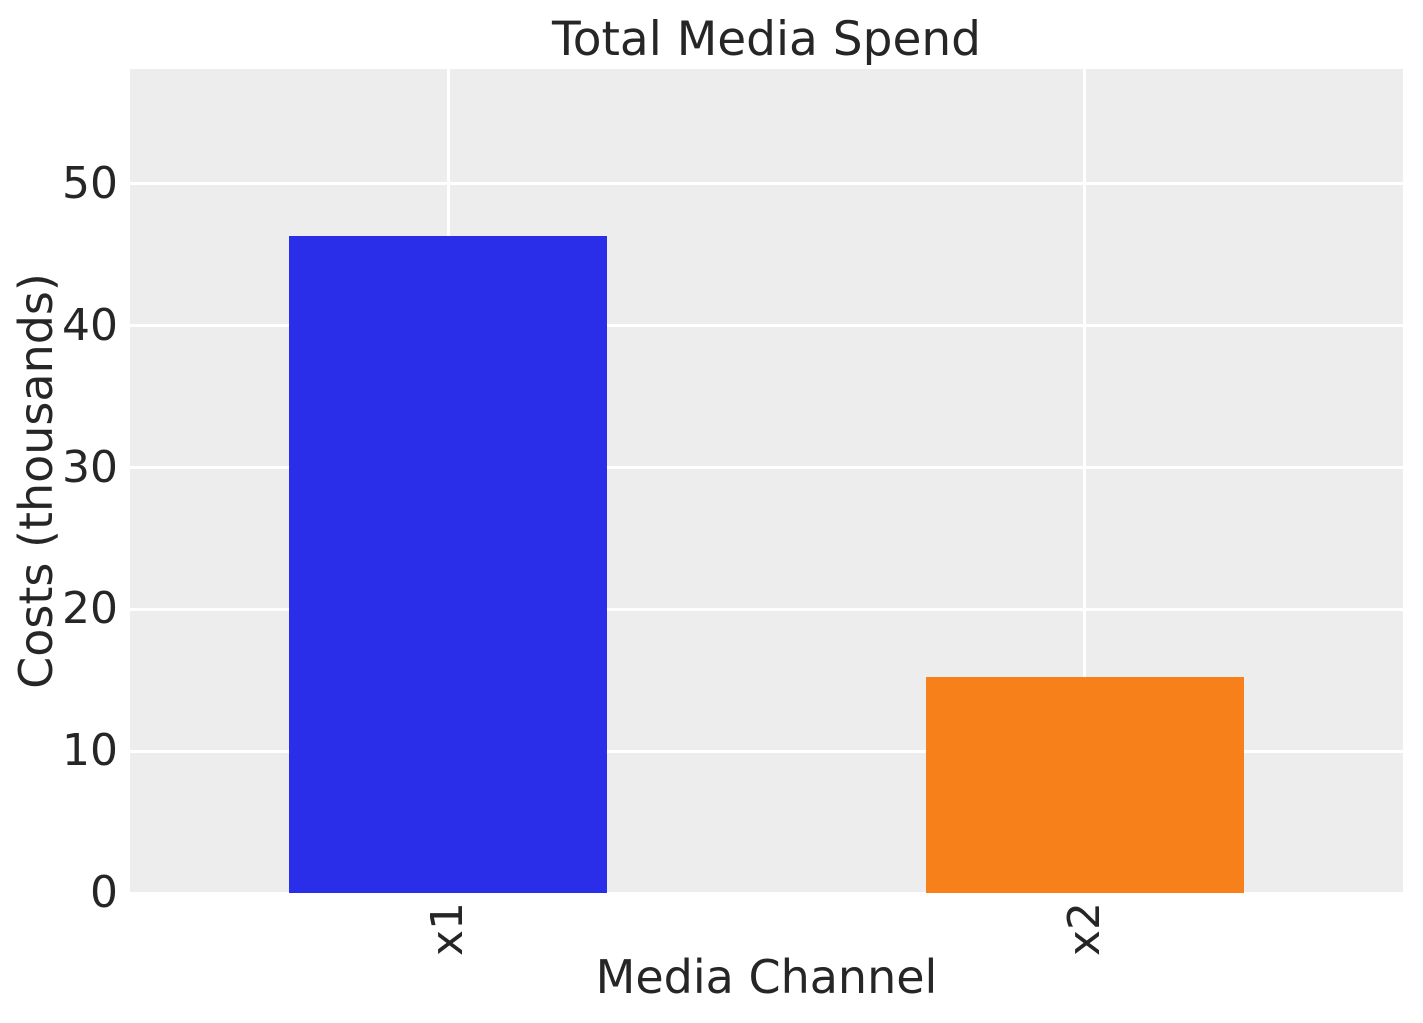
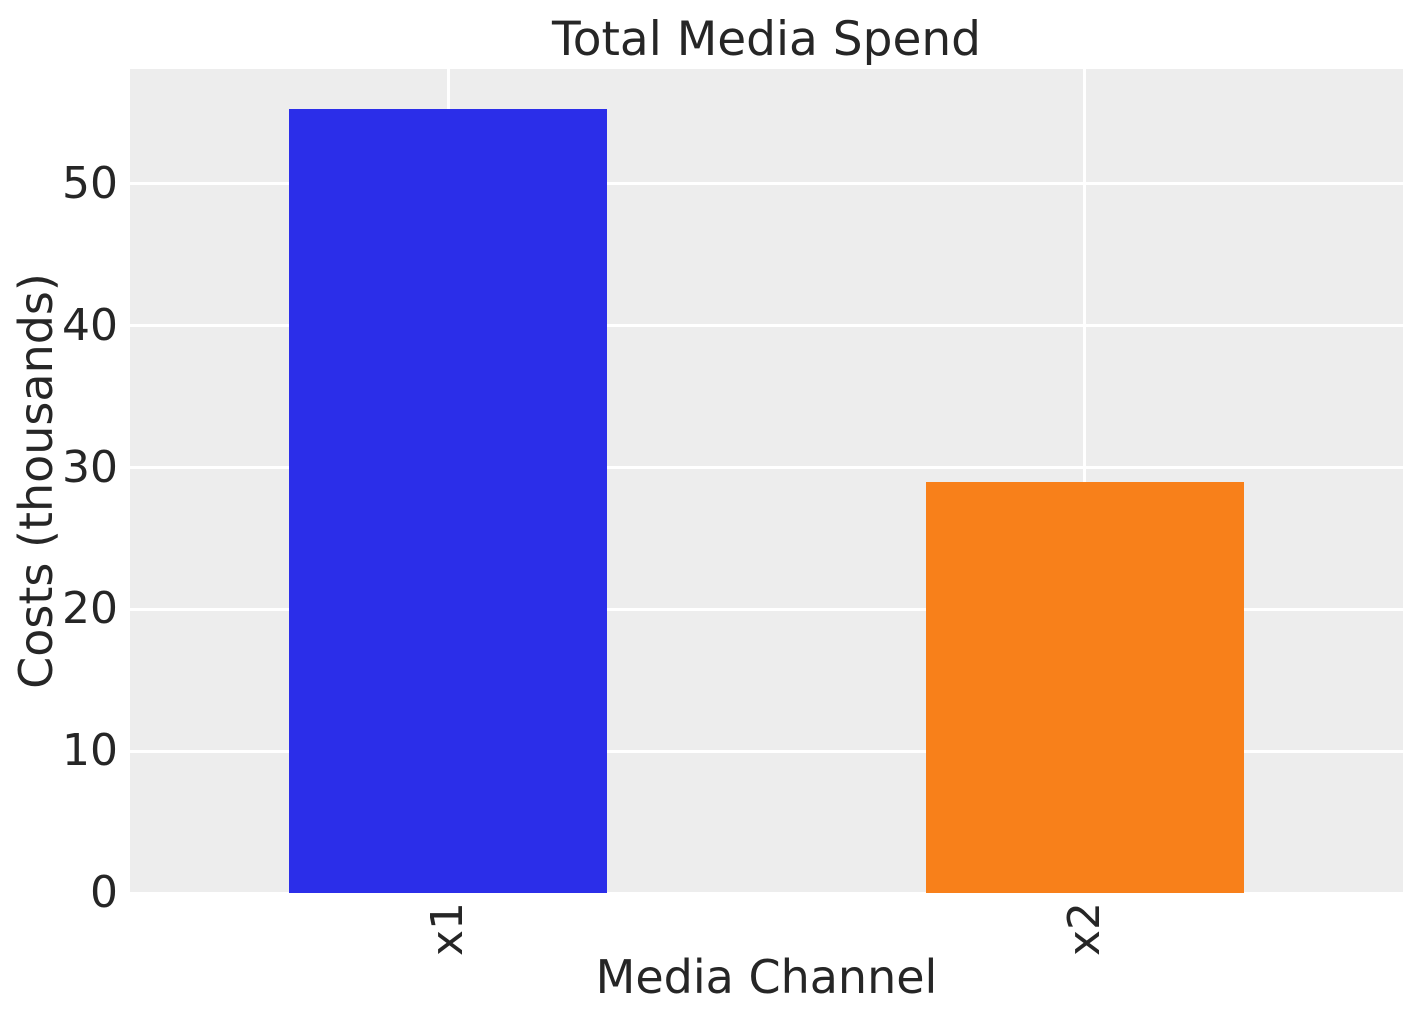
x1: 46.3 -> 55.3
x2: 15.2 -> 29.0
